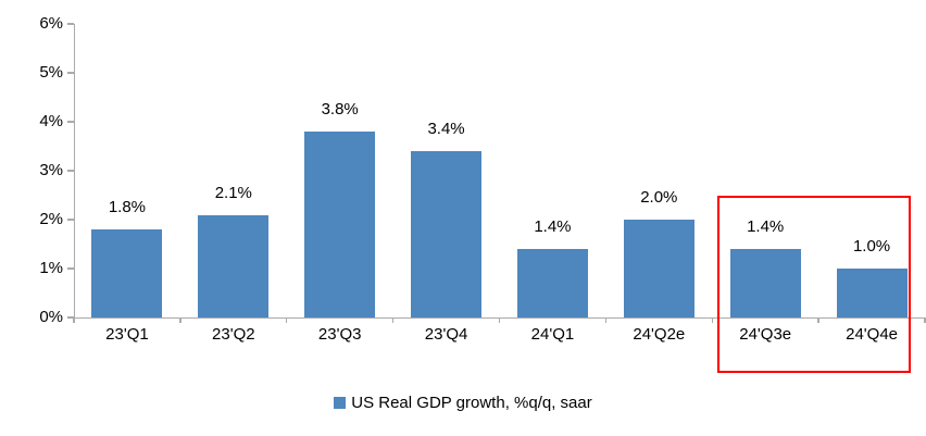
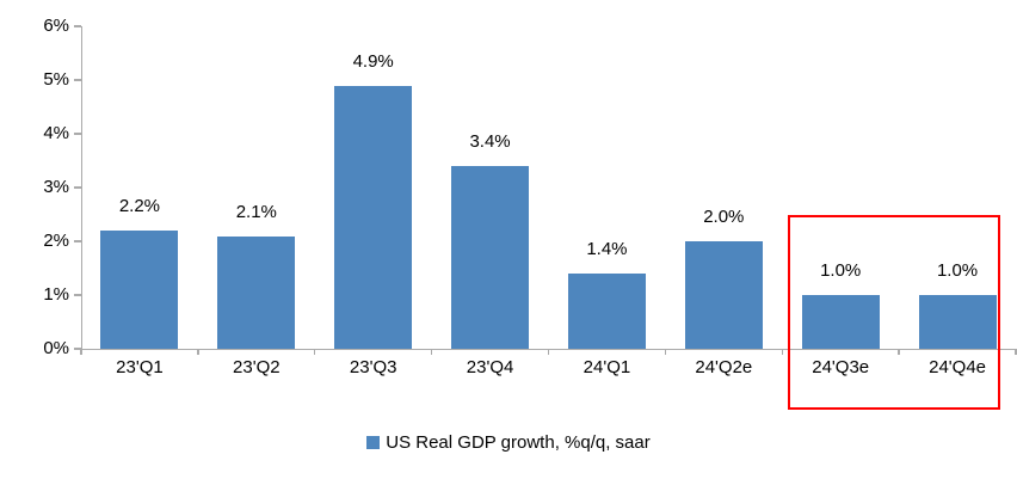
23'Q1: 1.8% -> 2.2%
23'Q3: 3.8% -> 4.9%
24'Q3e: 1.4% -> 1.0%
